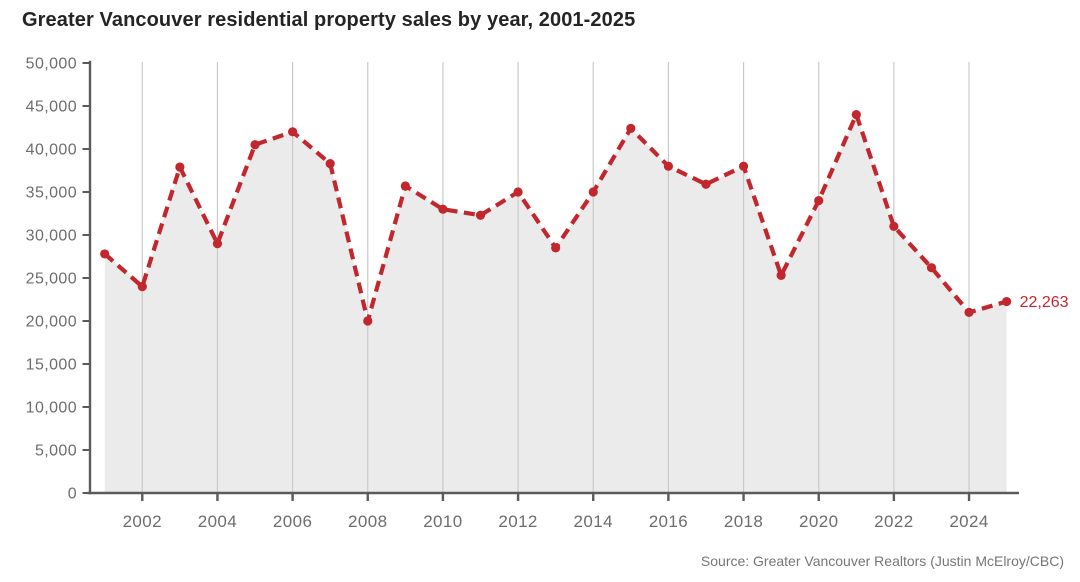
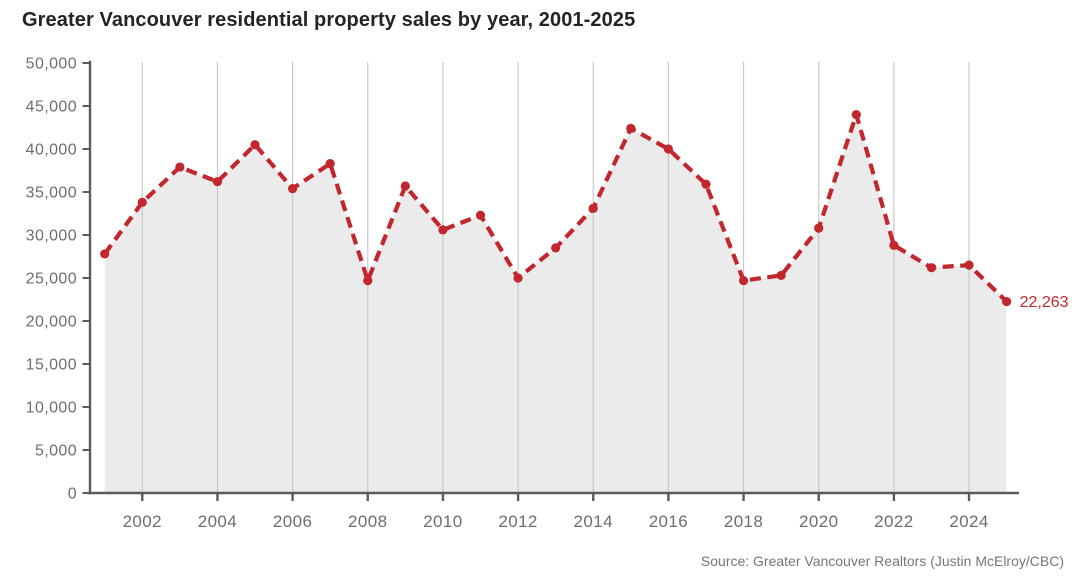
2002: 24000 -> 34000
2004: 29000 -> 36000
2006: 42000 -> 35000
2008: 20000 -> 25000
2010: 33000 -> 31000
2012: 35000 -> 25000
2014: 35000 -> 33000
2016: 38000 -> 40000
2018: 38000 -> 25000
2020: 34000 -> 31000
2022: 31000 -> 29000
2024: 21000 -> 26000
